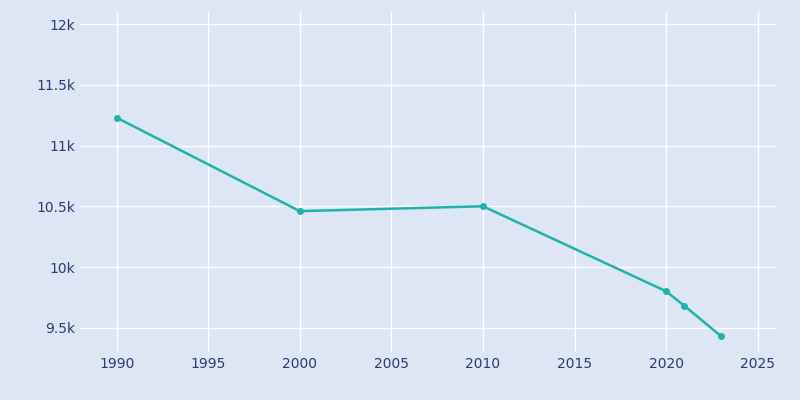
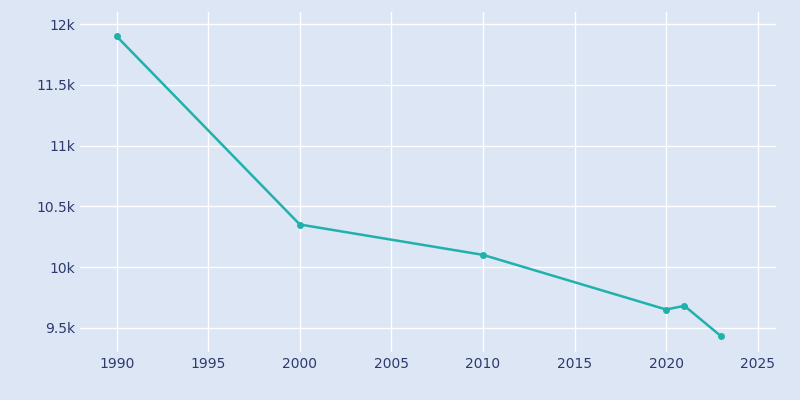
1990: 11.23k -> 11.90k
2000: 10.46k -> 10.35k
2010: 10.50k -> 10.10k
2020: 9.80k -> 9.65k
